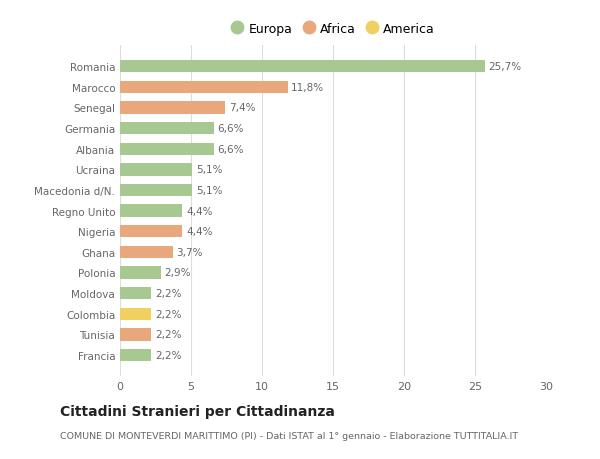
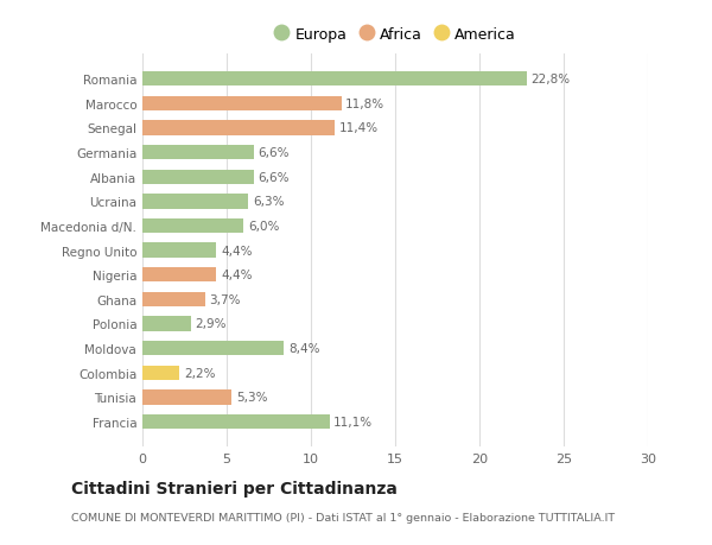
Romania: 25,7% -> 22,8%
Senegal: 7,4% -> 11,4%
Ucraina: 5,1% -> 6,3%
Macedonia d/N.: 5,1% -> 6,0%
Moldova: 2,2% -> 8,4%
Tunisia: 2,2% -> 5,3%
Francia: 2,2% -> 11,1%
